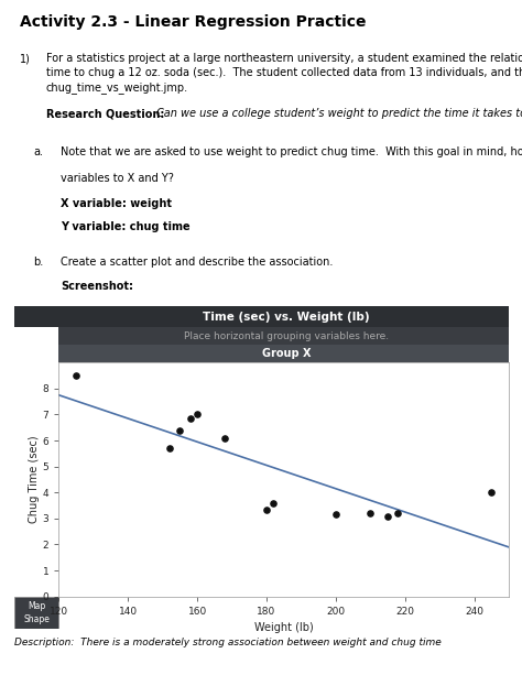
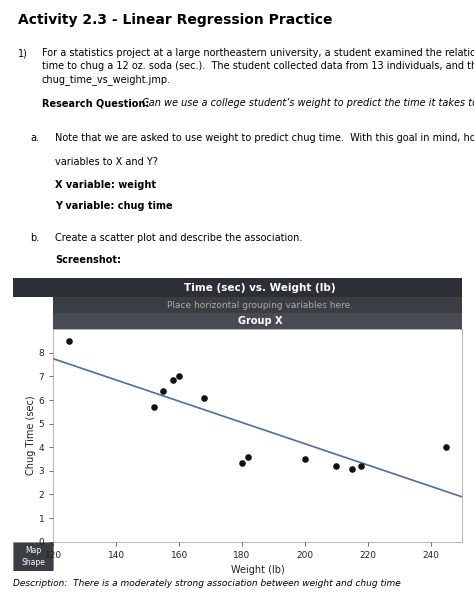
200: 3.15 -> 3.50
